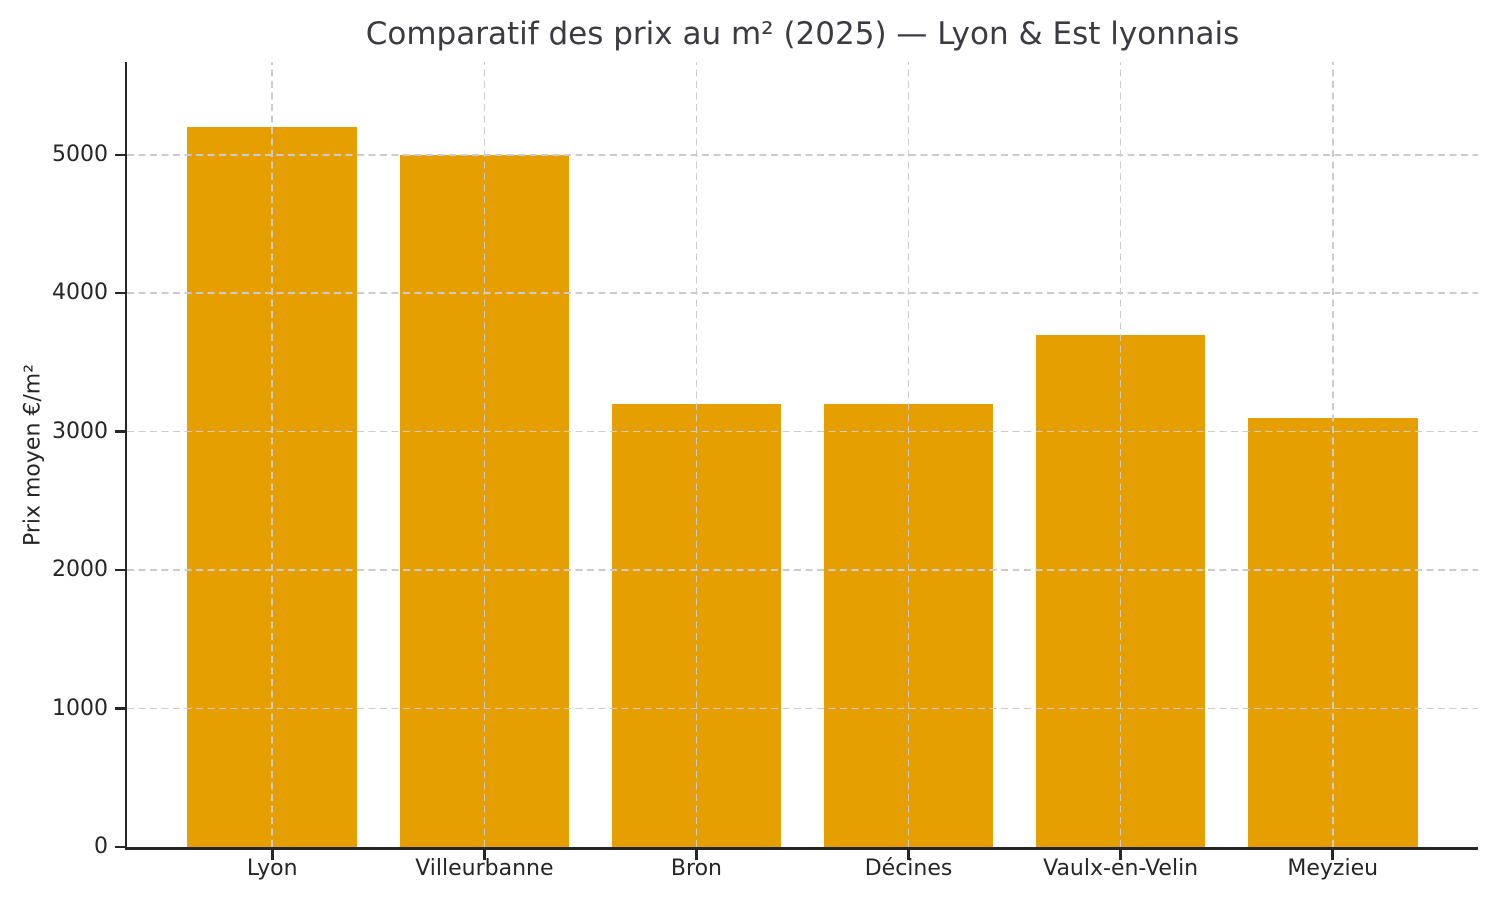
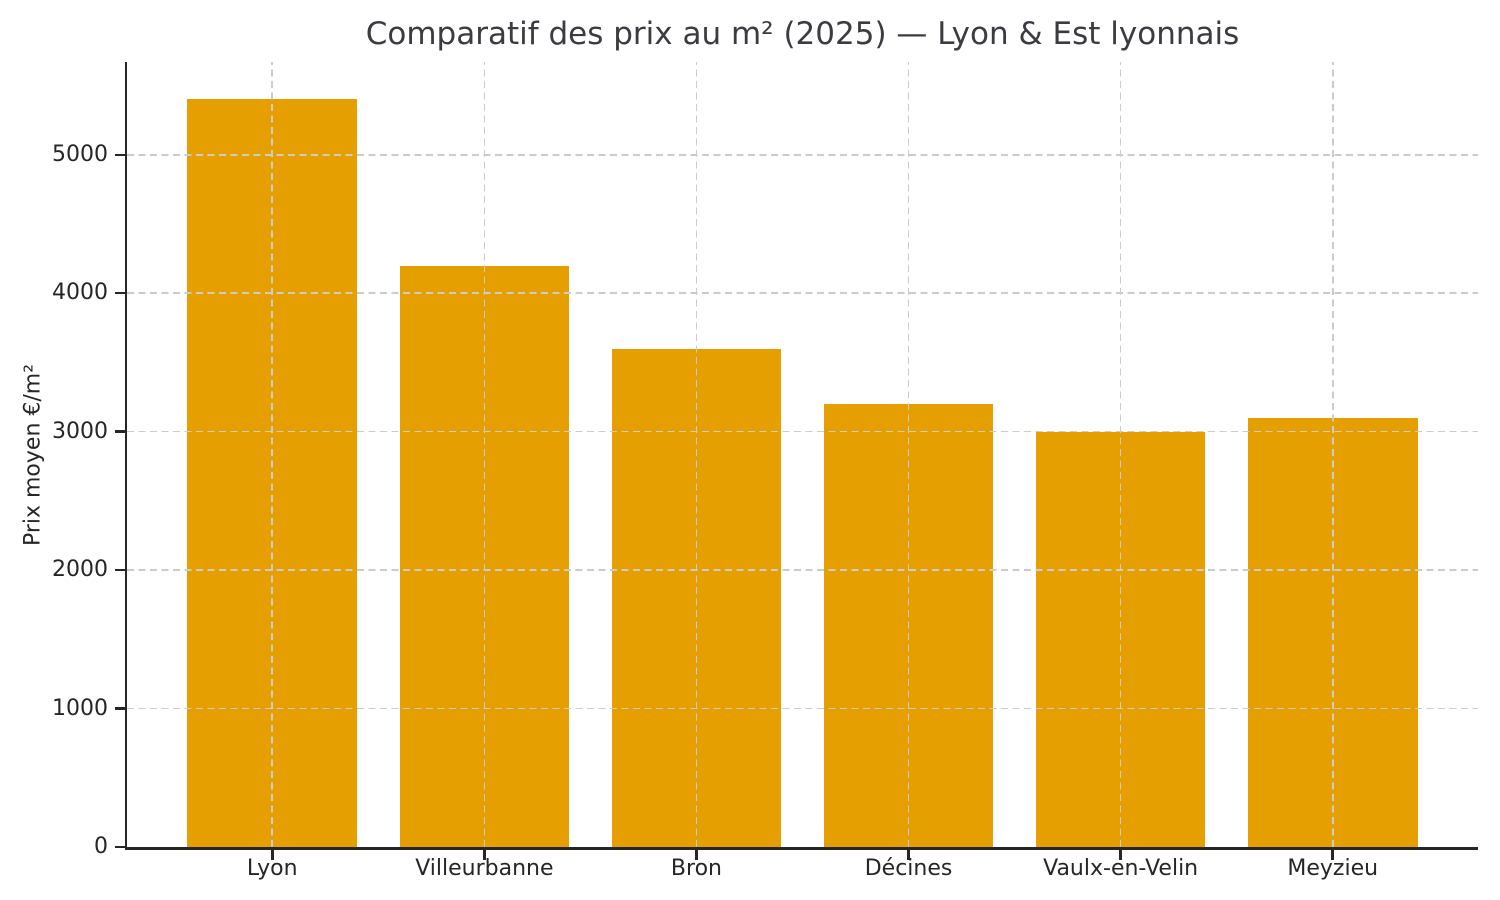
Lyon: 5200 -> 5400
Villeurbanne: 5000 -> 4200
Bron: 3200 -> 3600
Vaulx-en-Velin: 3700 -> 3000
